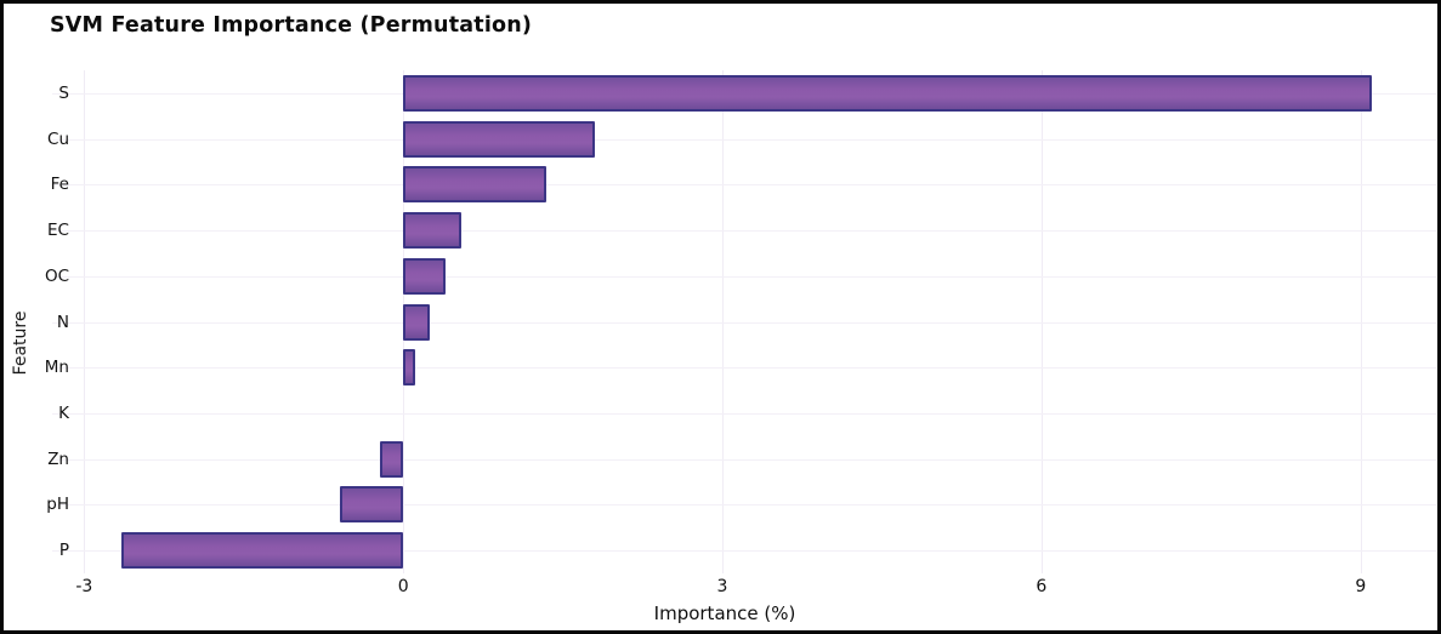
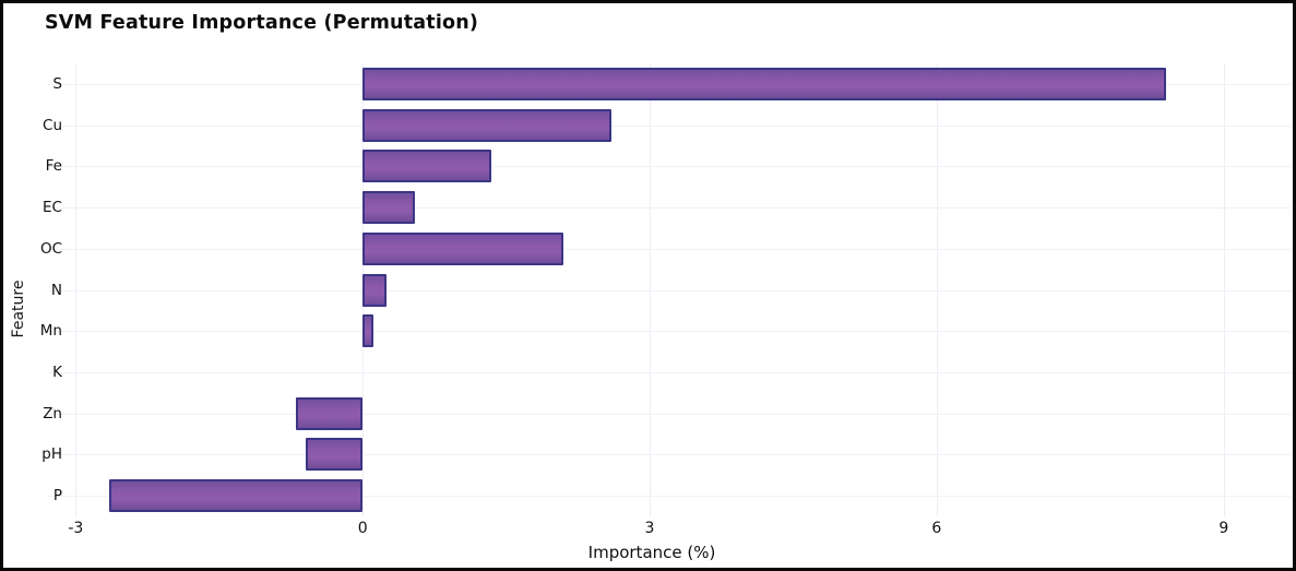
S: 9.1 -> 8.4
Cu: 1.8 -> 2.6
OC: 0.4 -> 2.1
Zn: -0.2 -> -0.7
